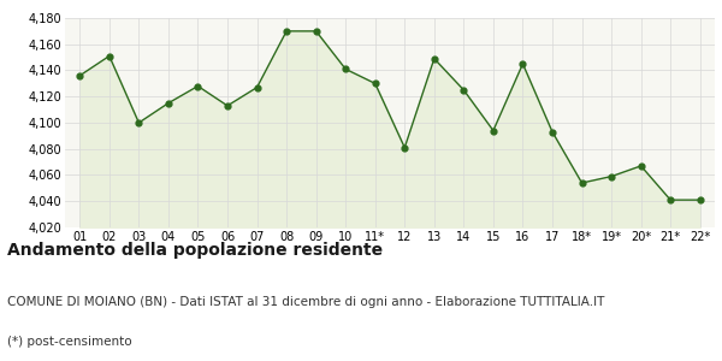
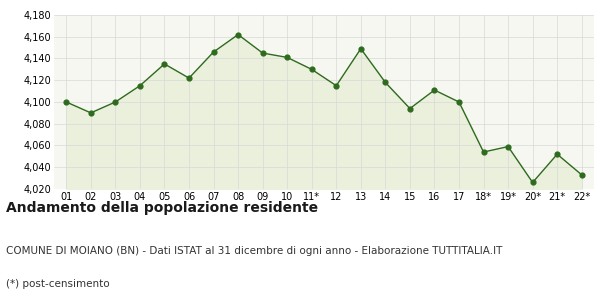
01: 4,136 -> 4,100
02: 4,151 -> 4,090
05: 4,128 -> 4,135
06: 4,113 -> 4,122
07: 4,127 -> 4,146
08: 4,170 -> 4,162
09: 4,170 -> 4,145
12: 4,081 -> 4,115
14: 4,125 -> 4,118
16: 4,145 -> 4,111
17: 4,093 -> 4,100
20*: 4,067 -> 4,026
21*: 4,041 -> 4,052
22*: 4,041 -> 4,033
